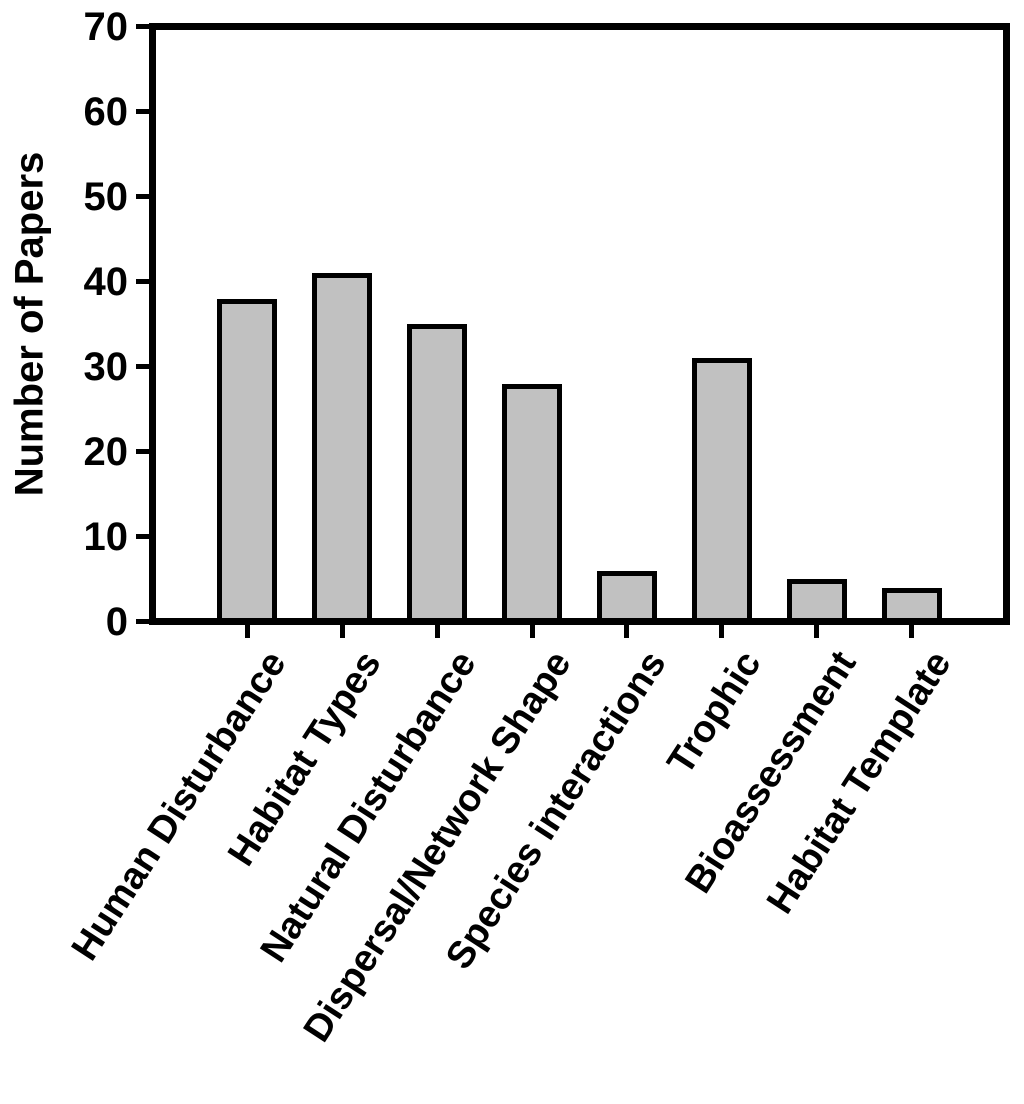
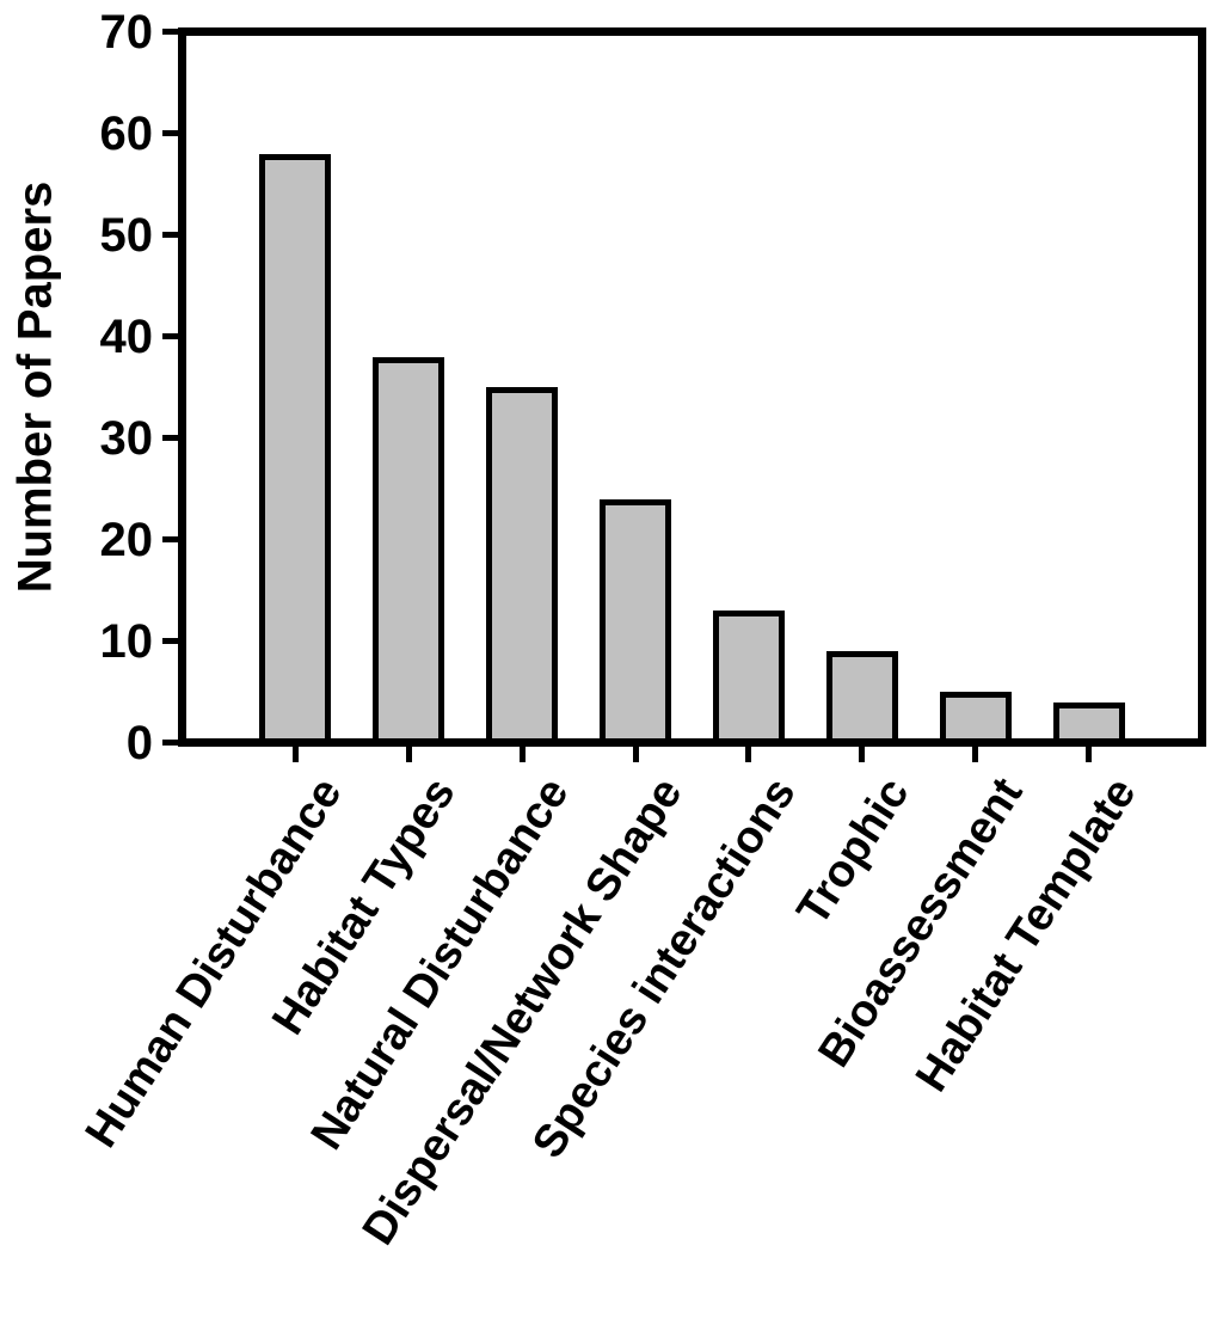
Human Disturbance: 38 -> 58
Habitat Types: 41 -> 38
Dispersal/Network Shape: 28 -> 24
Species interactions: 6 -> 13
Trophic: 31 -> 9
